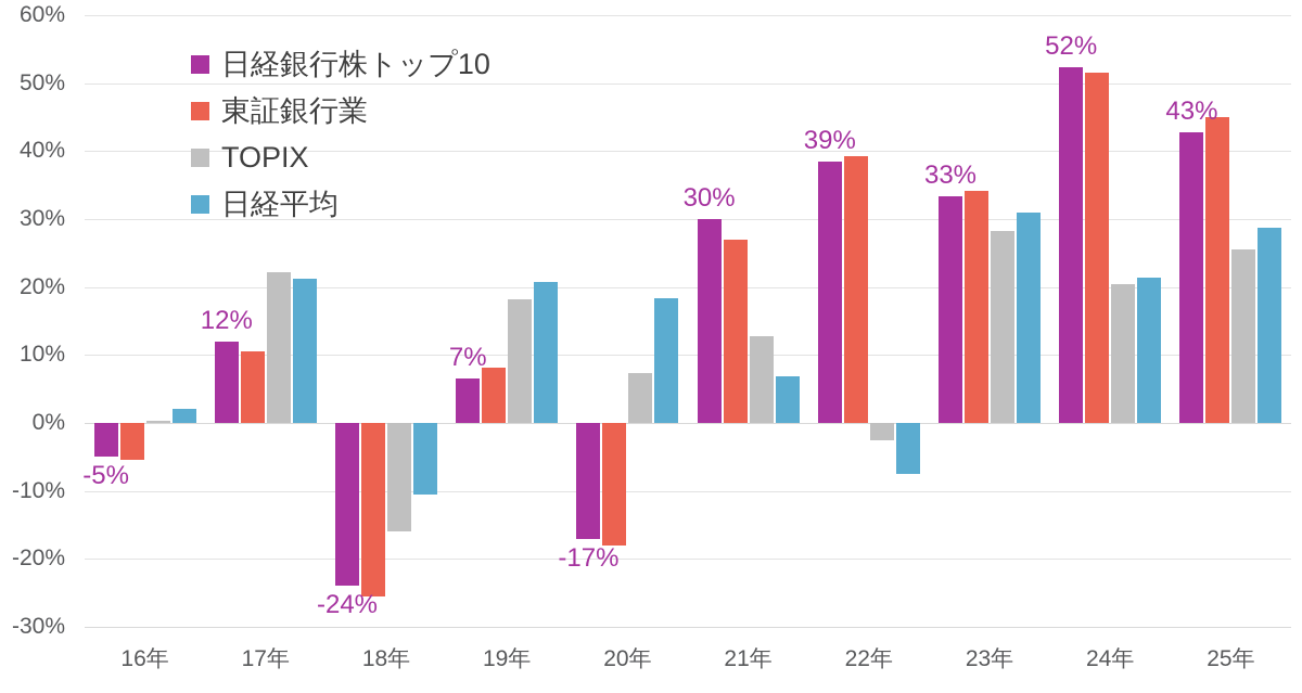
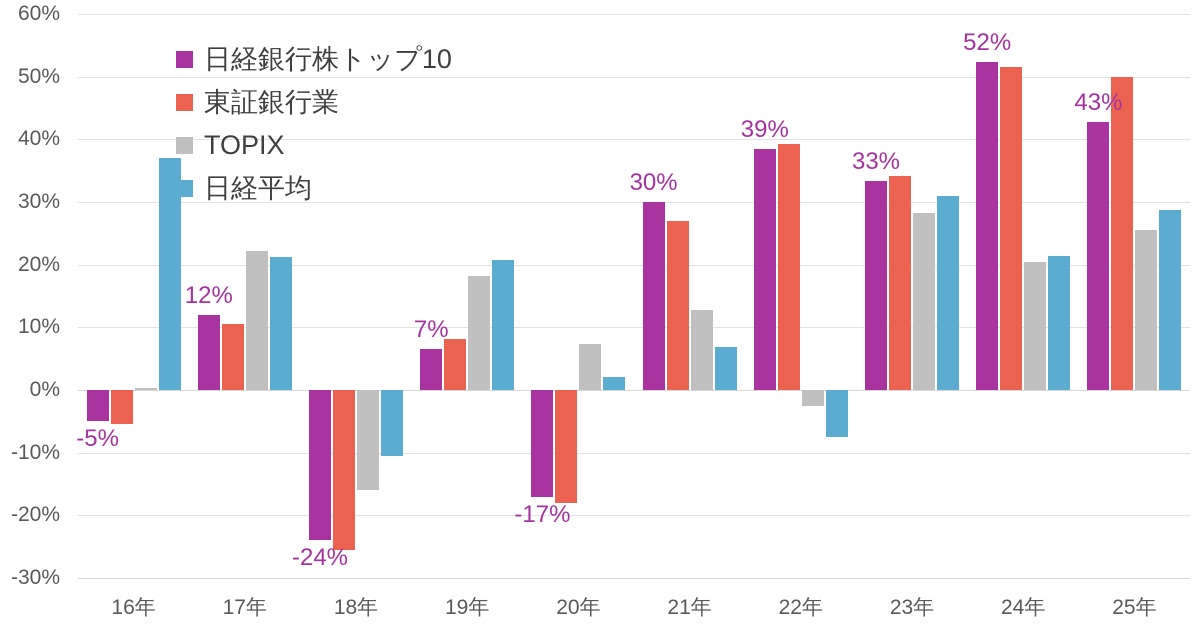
日経平均/16年: 2% -> 37%
日経平均/20年: 18% -> 2%
東証銀行業/25年: 45% -> 50%
